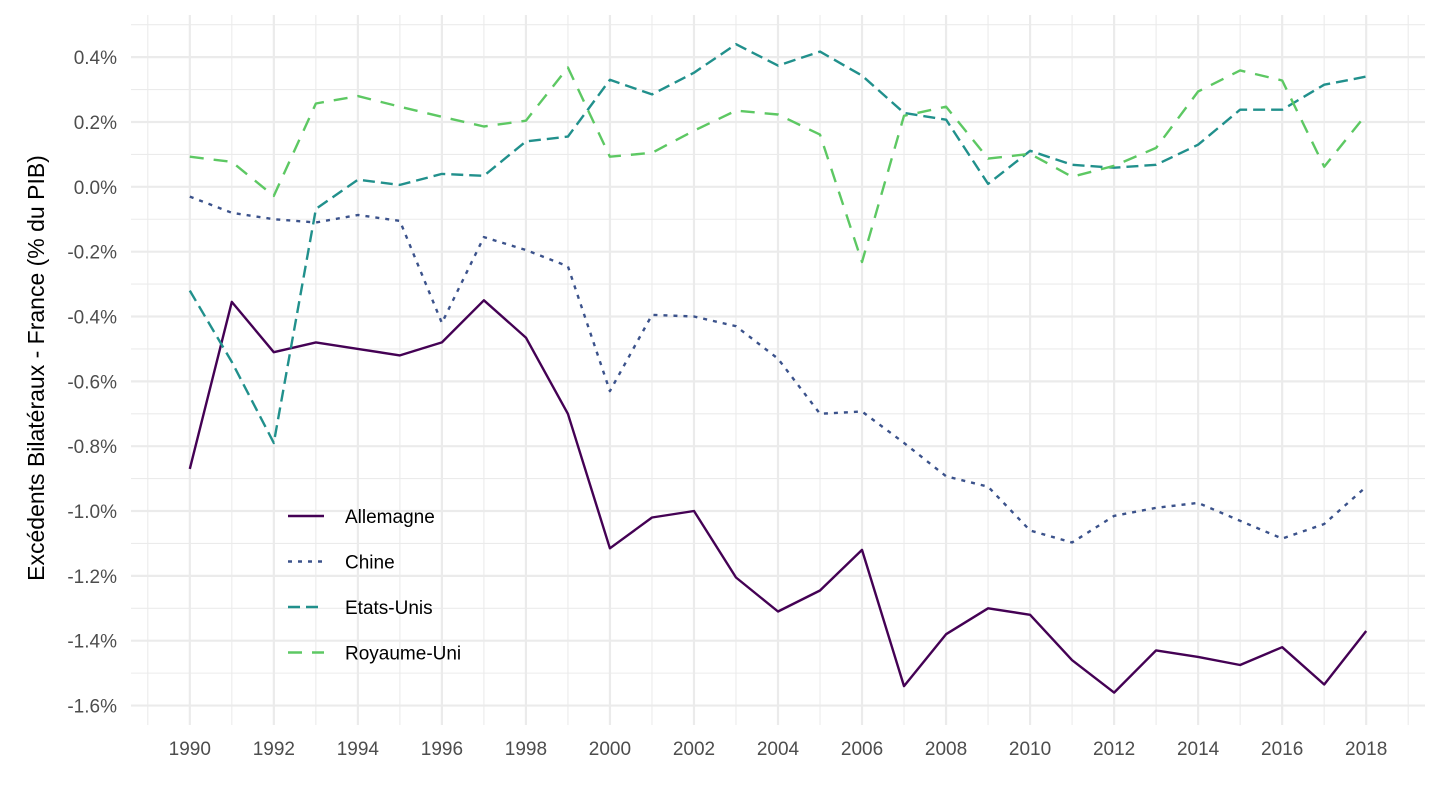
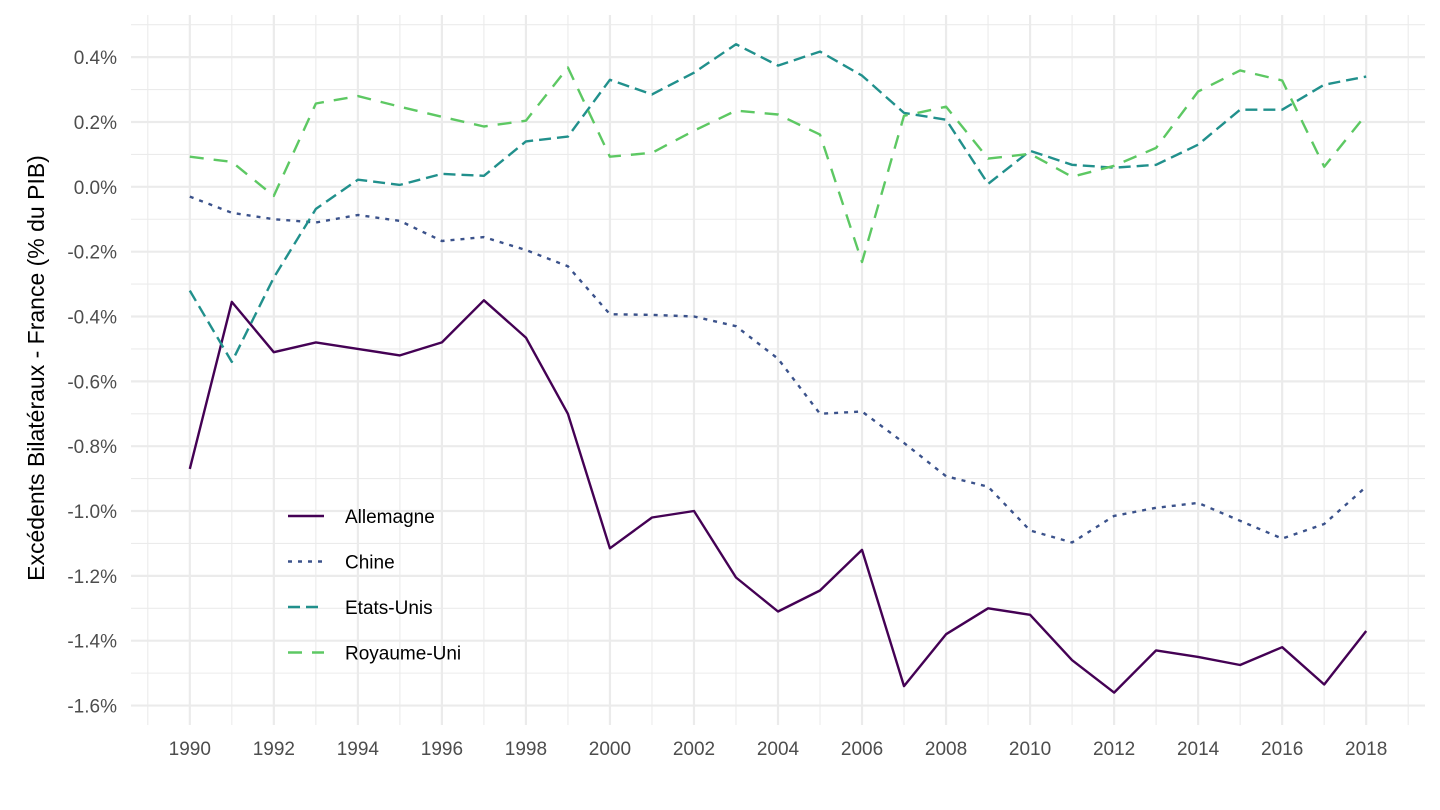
Etats-Unis/1992: -0.79% -> -0.28%
Chine/1996: -0.42% -> -0.17%
Chine/2000: -0.63% -> -0.39%
